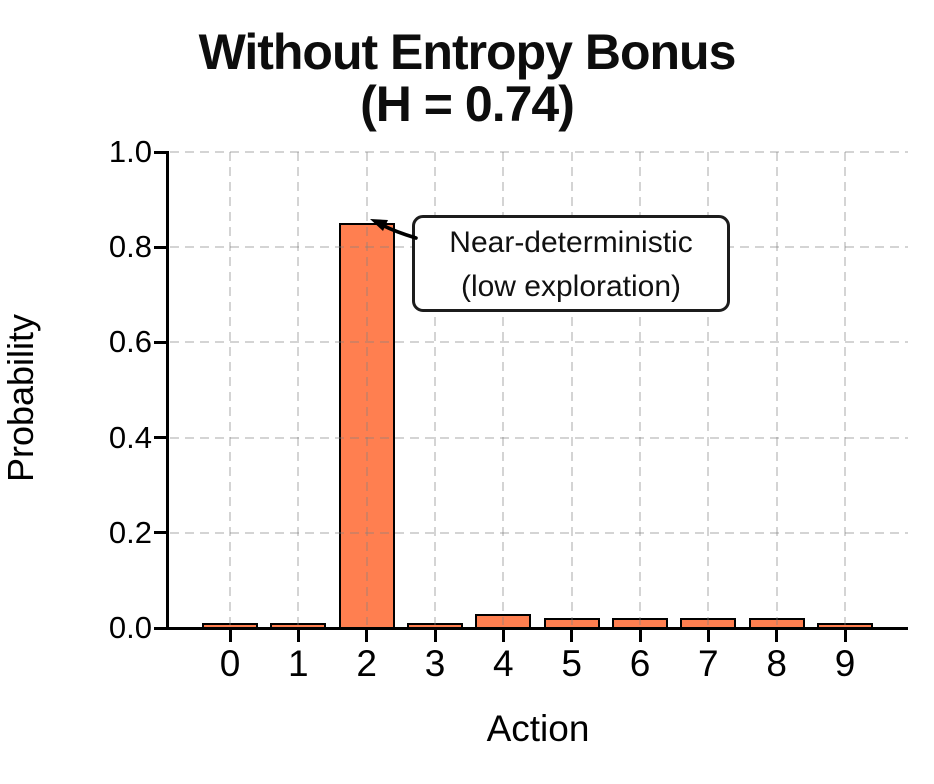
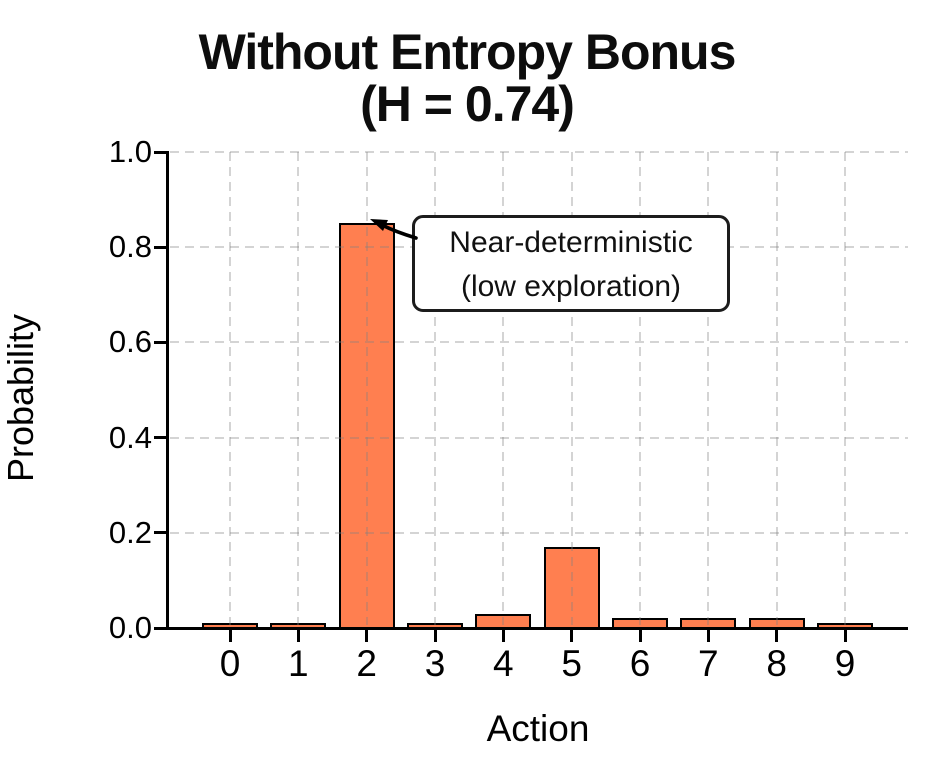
5: 0.02 -> 0.17
